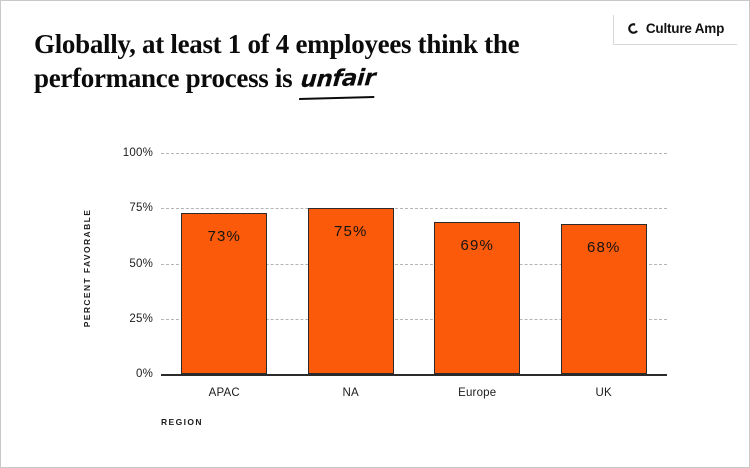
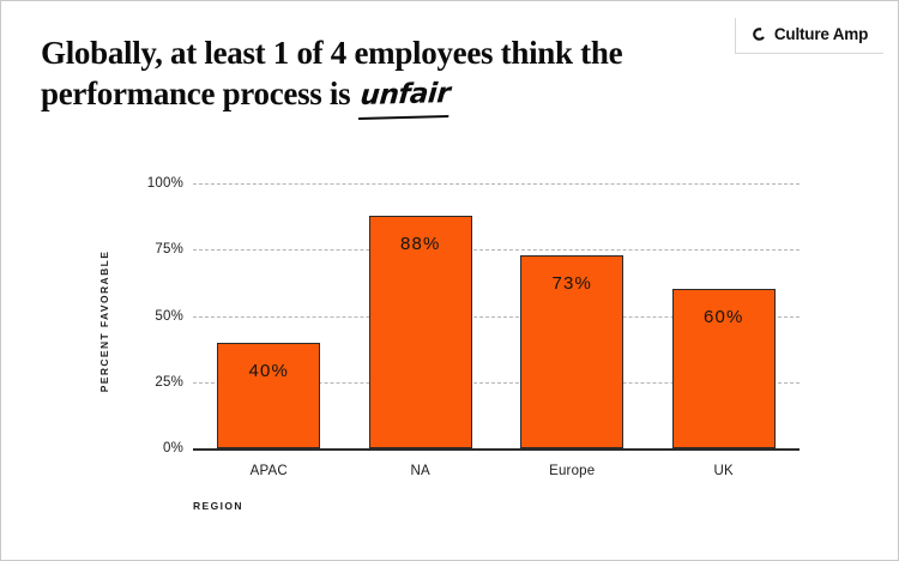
APAC: 73% -> 40%
NA: 75% -> 88%
Europe: 69% -> 73%
UK: 68% -> 60%
